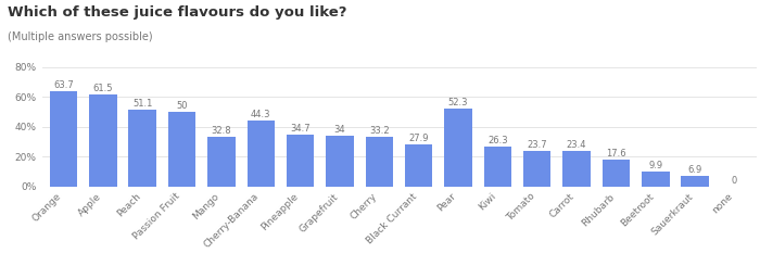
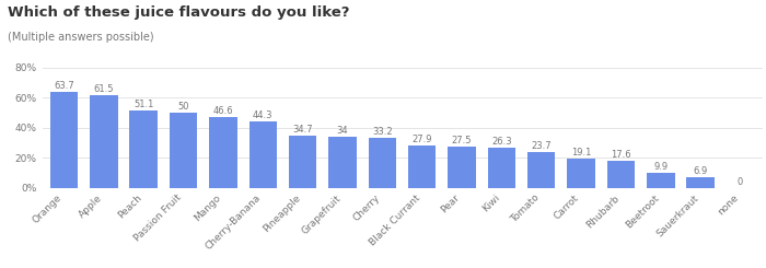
Mango: 32.8 -> 46.6
Pear: 52.3 -> 27.5
Carrot: 23.4 -> 19.1
